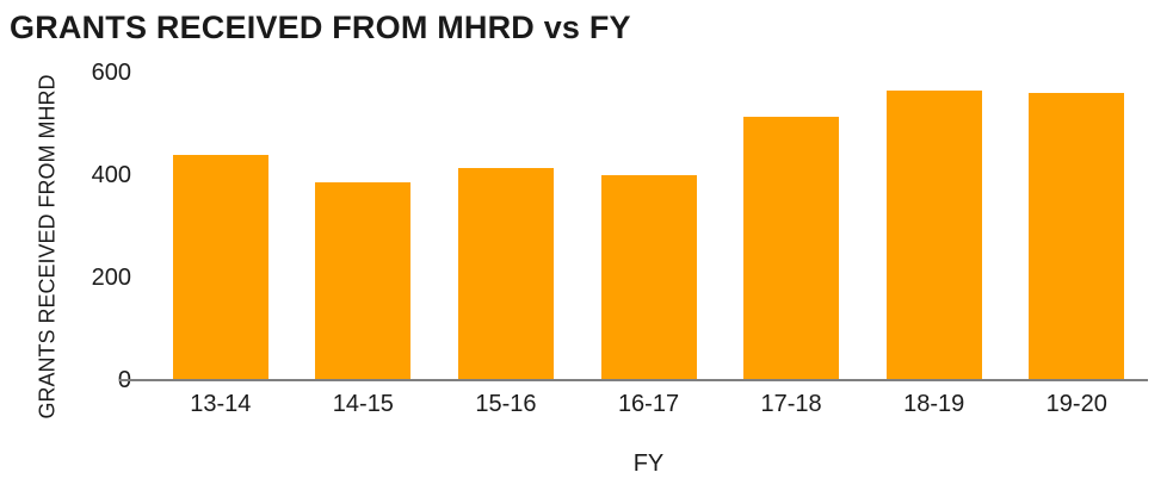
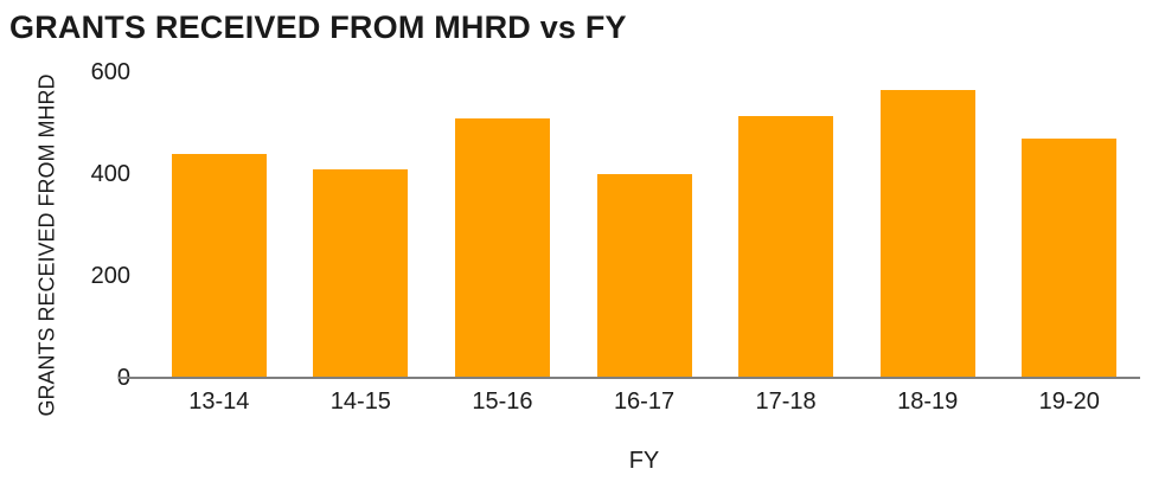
14-15: 380 -> 410
15-16: 420 -> 510
19-20: 560 -> 470
